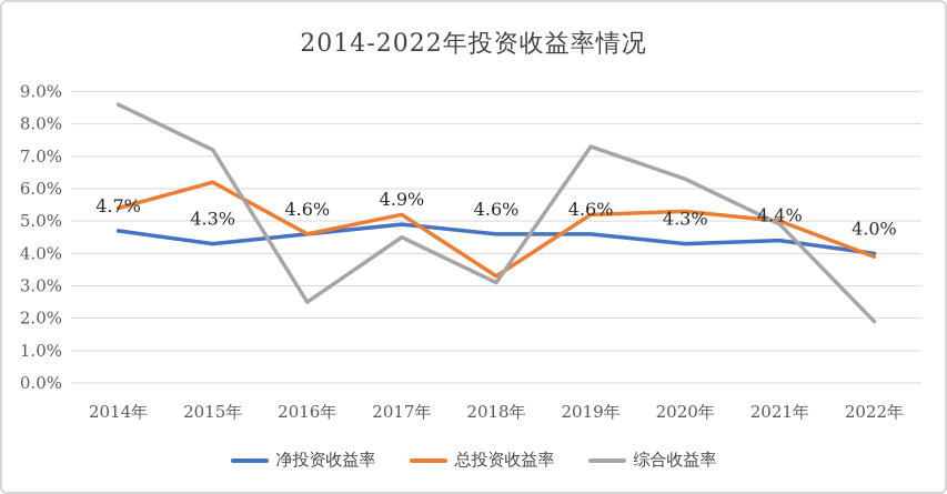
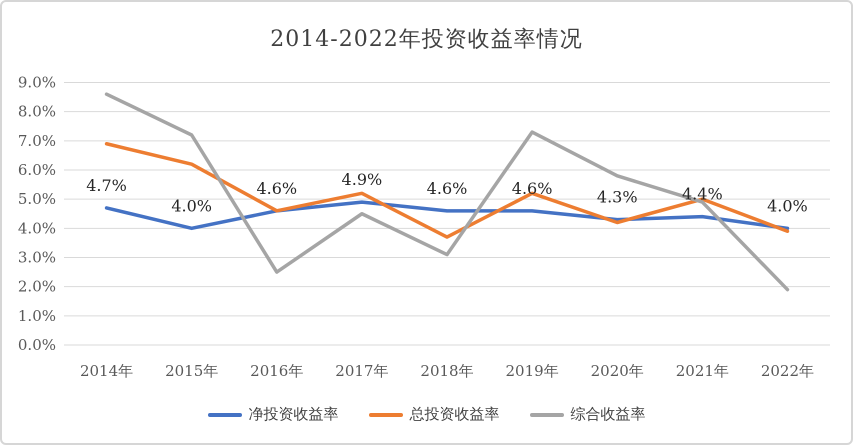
总投资收益率/2014年: 5.4% -> 6.9%
净投资收益率/2015年: 4.3% -> 4.0%
总投资收益率/2018年: 3.3% -> 3.7%
总投资收益率/2020年: 5.3% -> 4.2%
综合收益率/2020年: 6.3% -> 5.8%
